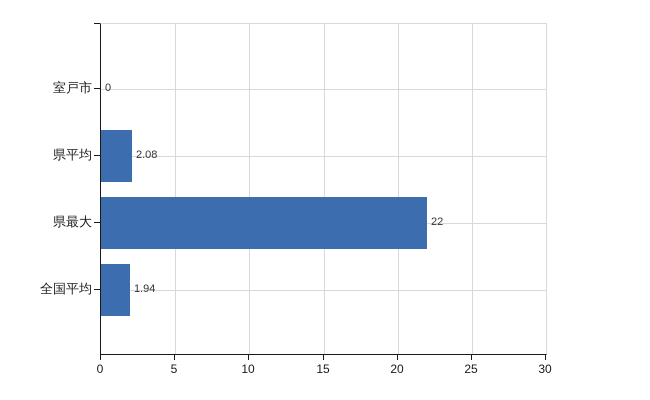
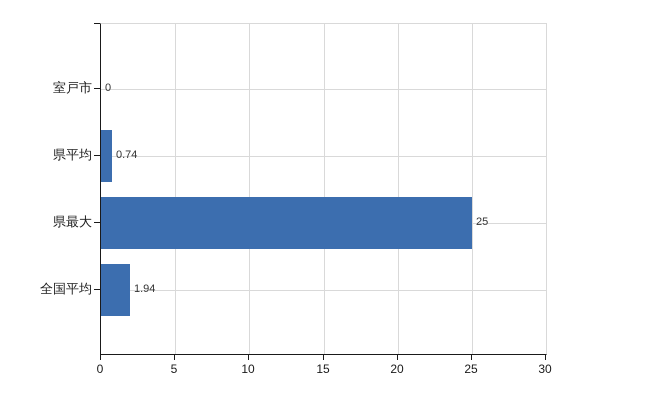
県平均: 2.08 -> 0.74
県最大: 22 -> 25
